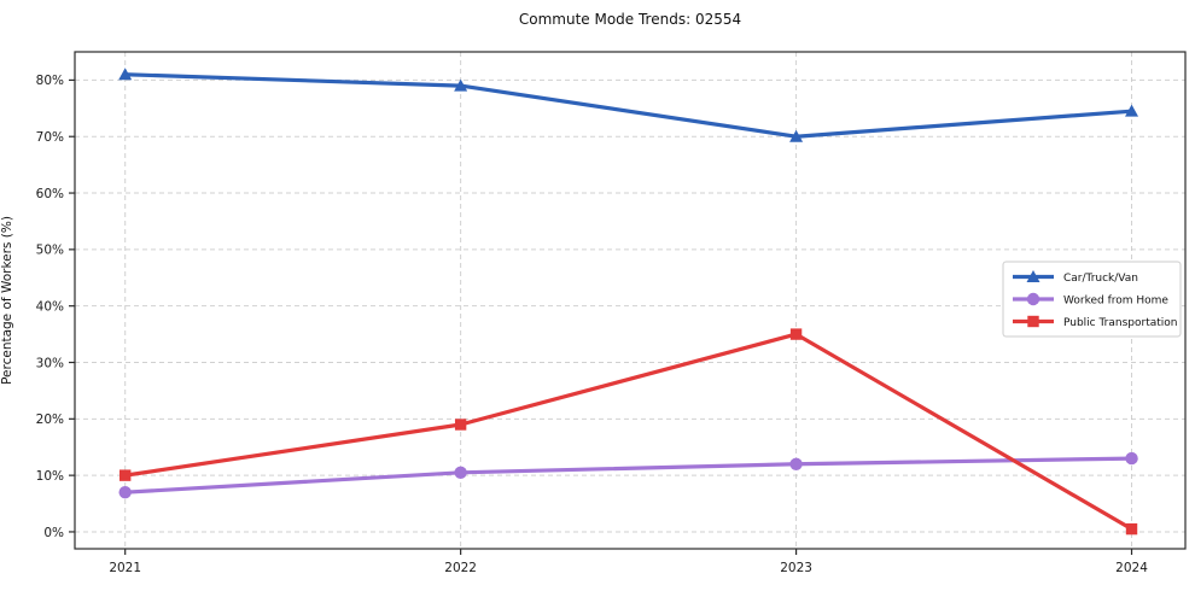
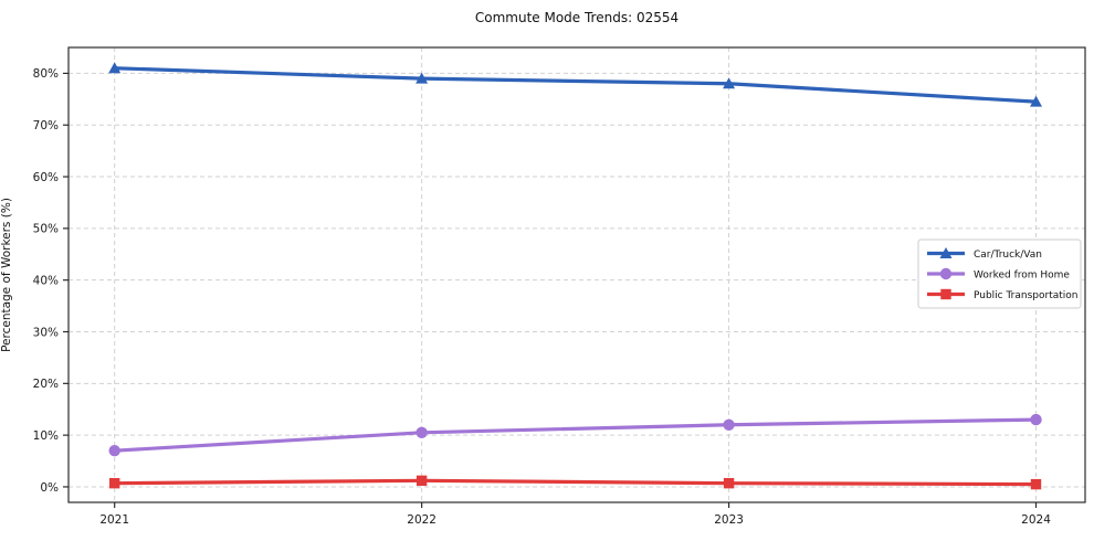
Public Transportation/2021: 10% -> 1%
Public Transportation/2022: 19% -> 1%
Car/Truck/Van/2023: 70% -> 78%
Public Transportation/2023: 35% -> 1%
